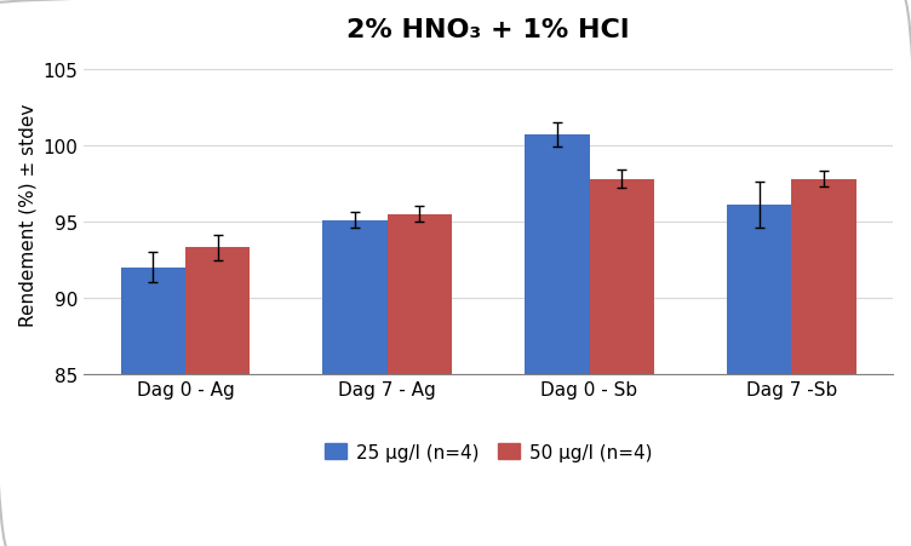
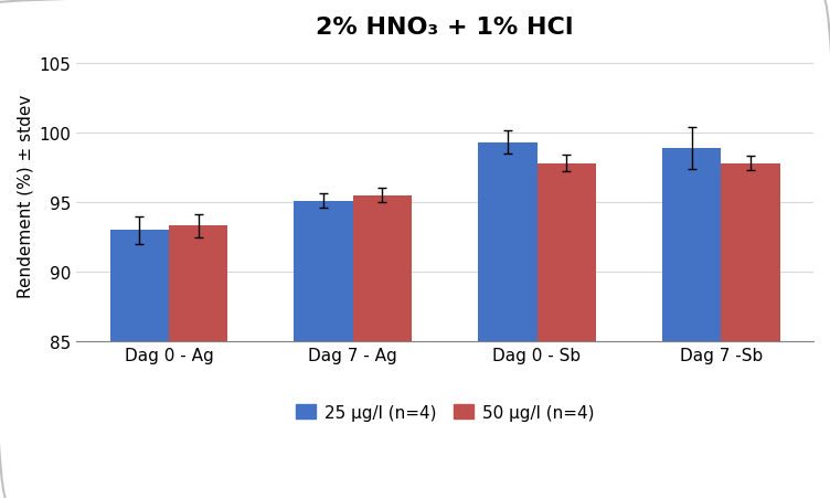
25 μg/l (n=4)/Dag 0 - Ag: 92.0 -> 93.0
25 μg/l (n=4)/Dag 0 - Sb: 100.7 -> 99.3
25 μg/l (n=4)/Dag 7 -Sb: 96.1 -> 98.9
